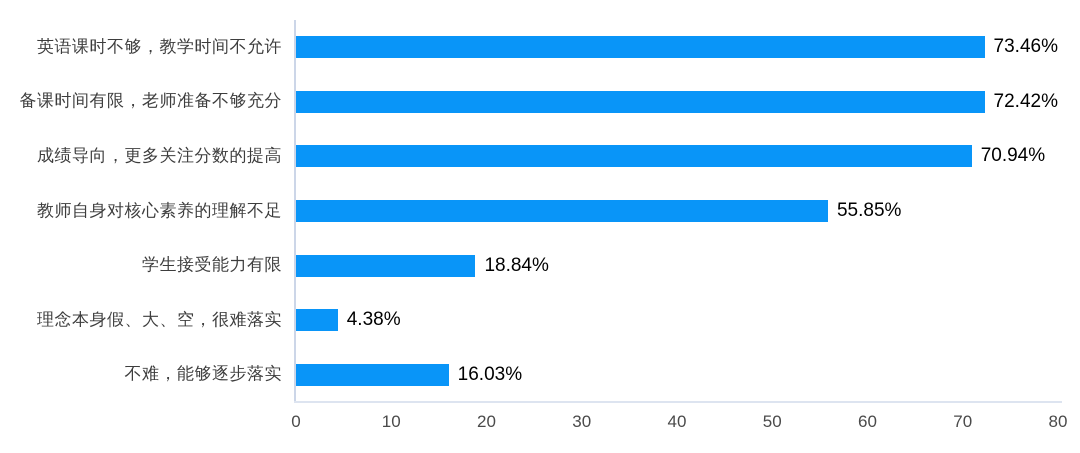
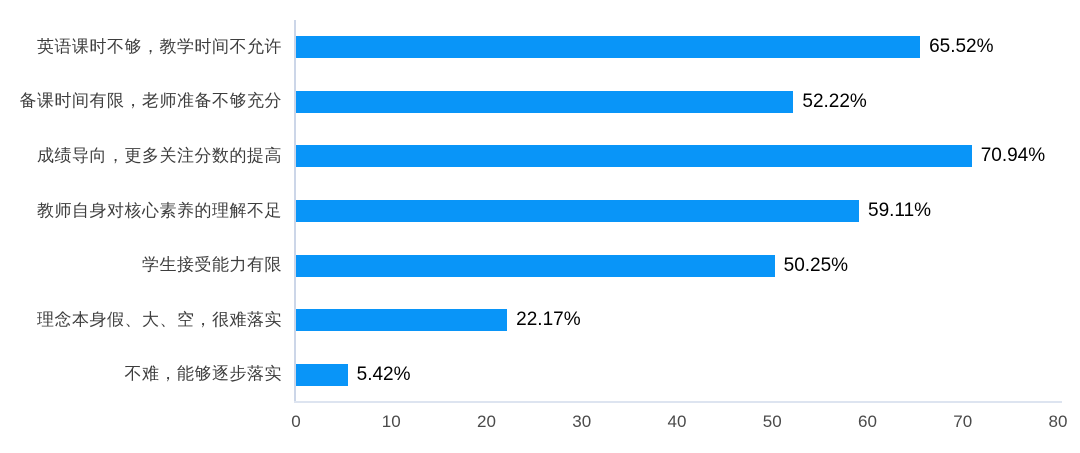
英语课时不够，教学时间不允许: 73.46% -> 65.52%
备课时间有限，老师准备不够充分: 72.42% -> 52.22%
教师自身对核心素养的理解不足: 55.85% -> 59.11%
学生接受能力有限: 18.84% -> 50.25%
理念本身假、大、空，很难落实: 4.38% -> 22.17%
不难，能够逐步落实: 16.03% -> 5.42%
